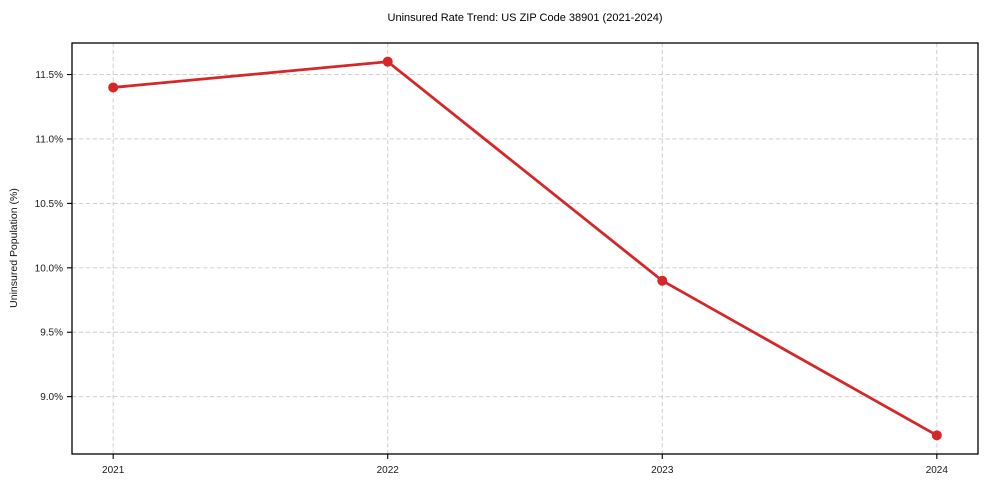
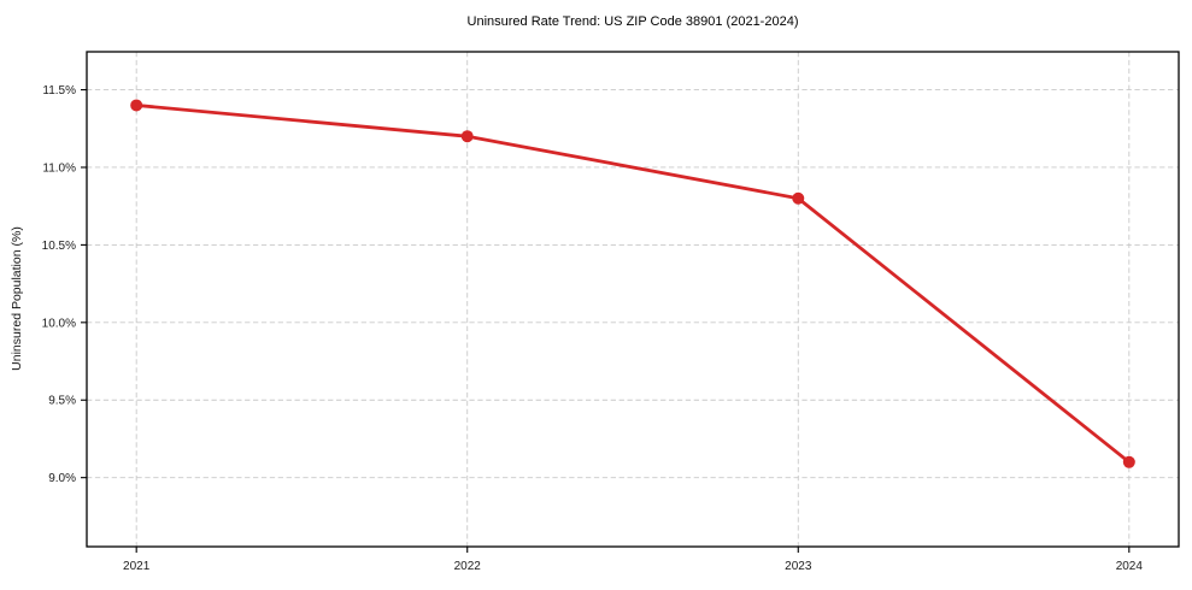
2022: 11.6% -> 11.2%
2023: 9.9% -> 10.8%
2024: 8.7% -> 9.1%
